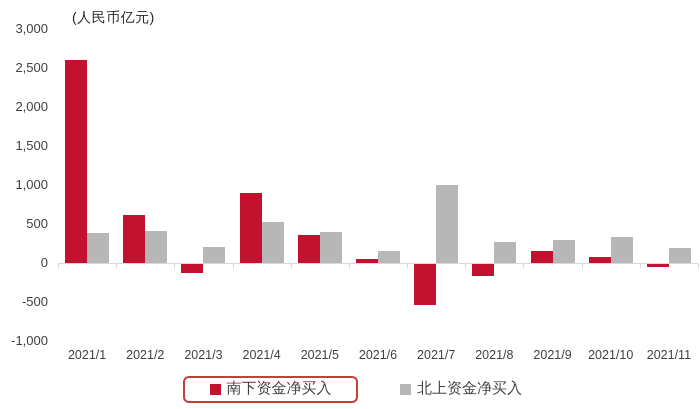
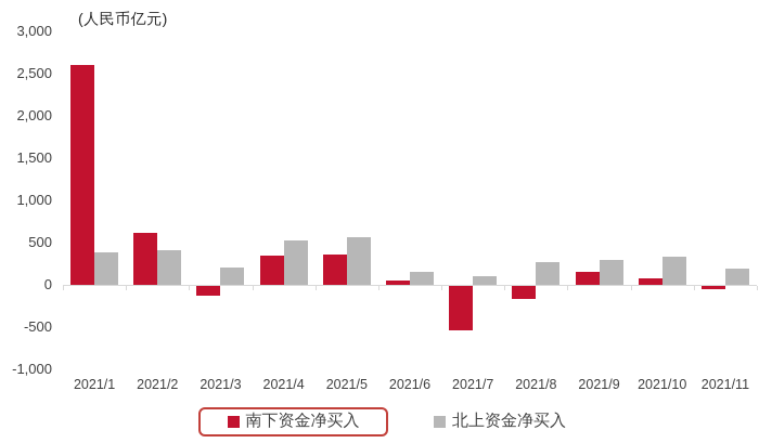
南下资金净买入/2021/4: 900 -> 300
北上资金净买入/2021/5: 400 -> 600
北上资金净买入/2021/7: 1000 -> 100
